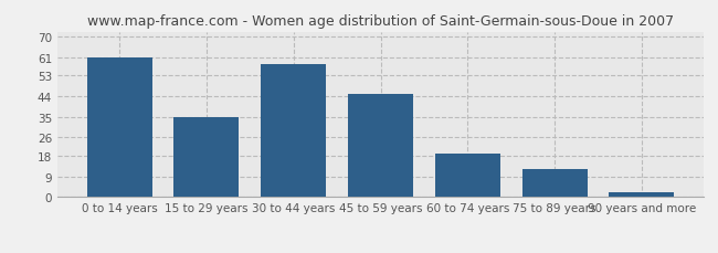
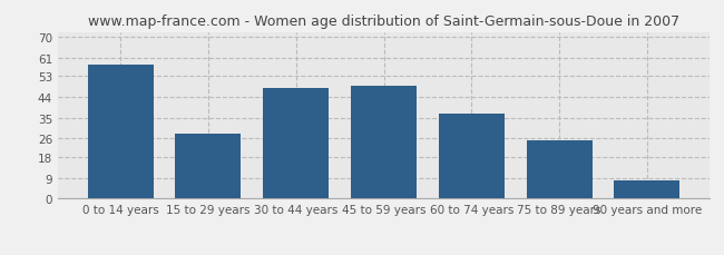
0 to 14 years: 61 -> 58
15 to 29 years: 35 -> 28
30 to 44 years: 58 -> 48
45 to 59 years: 45 -> 49
60 to 74 years: 19 -> 37
75 to 89 years: 12 -> 25
90 years and more: 2 -> 8
